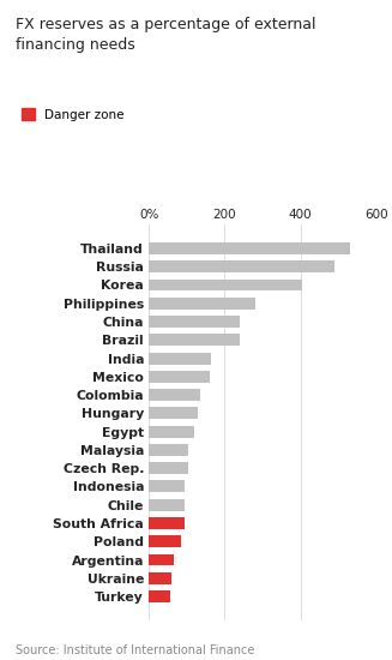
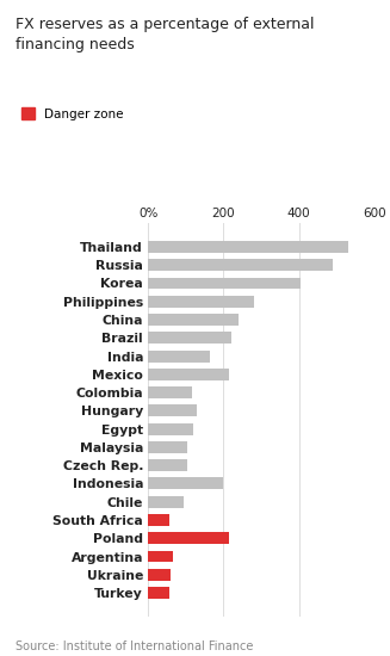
Brazil: 240 -> 220
Mexico: 160 -> 215
Colombia: 135 -> 115
Indonesia: 95 -> 200
South Africa: 95 -> 55
Poland: 85 -> 215
